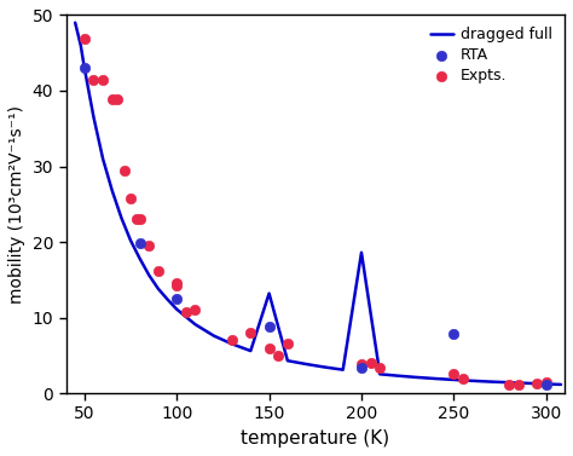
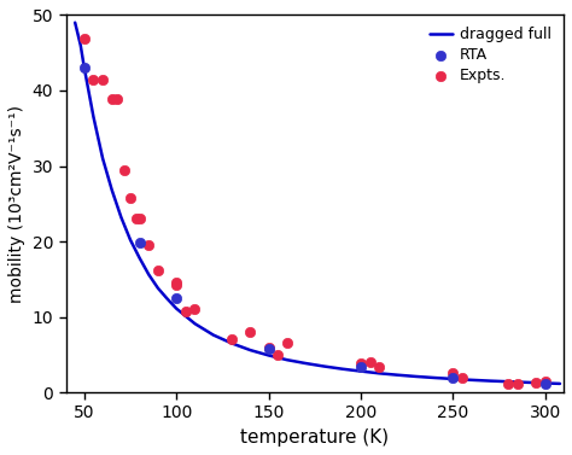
RTA/150: 8.8 -> 5.8
dragged full/150: 13.2 -> 4.9
dragged full/200: 18.6 -> 2.8
RTA/250: 7.8 -> 1.9
